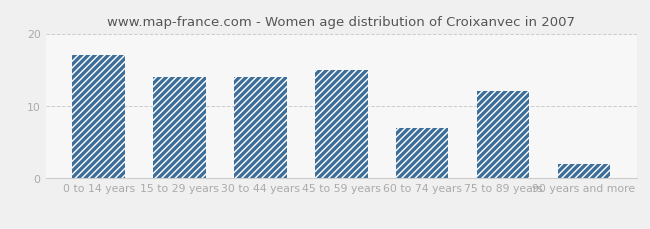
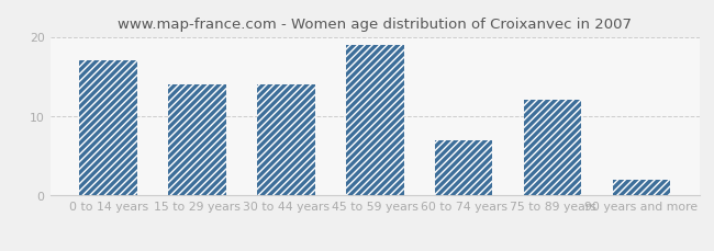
45 to 59 years: 15 -> 19
